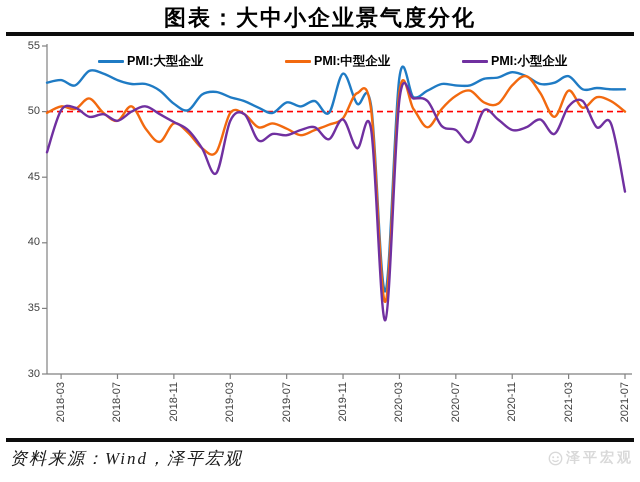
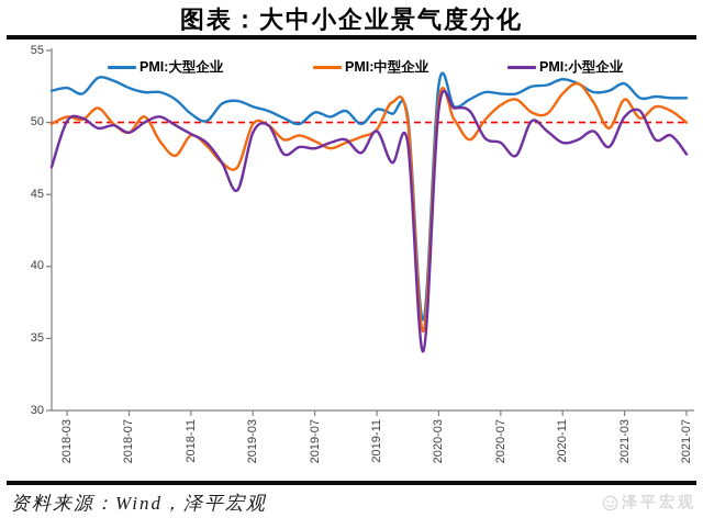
PMI:大型企业/2019-11: 52.9 -> 50.9
PMI:小型企业/2021-07: 43.9 -> 47.8
